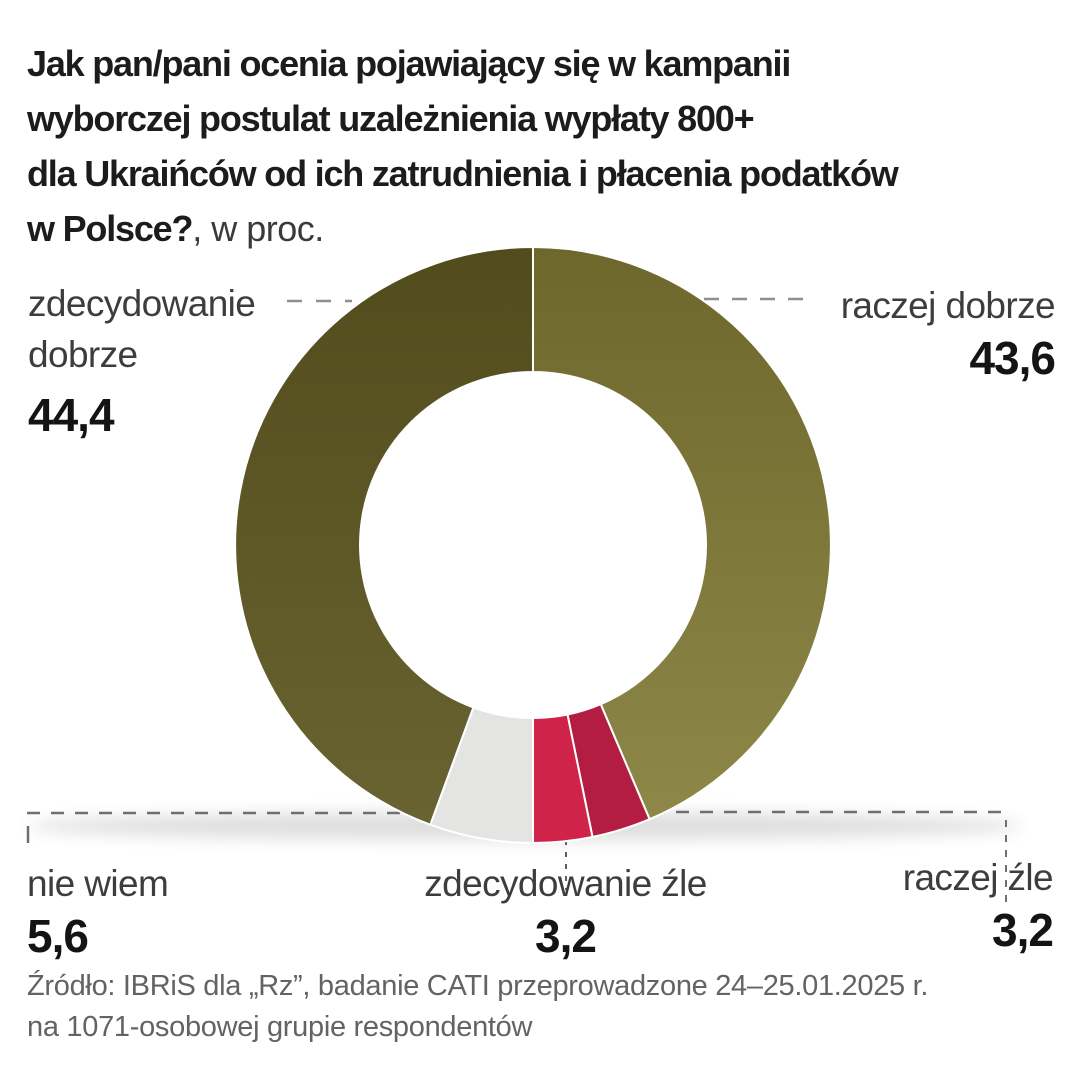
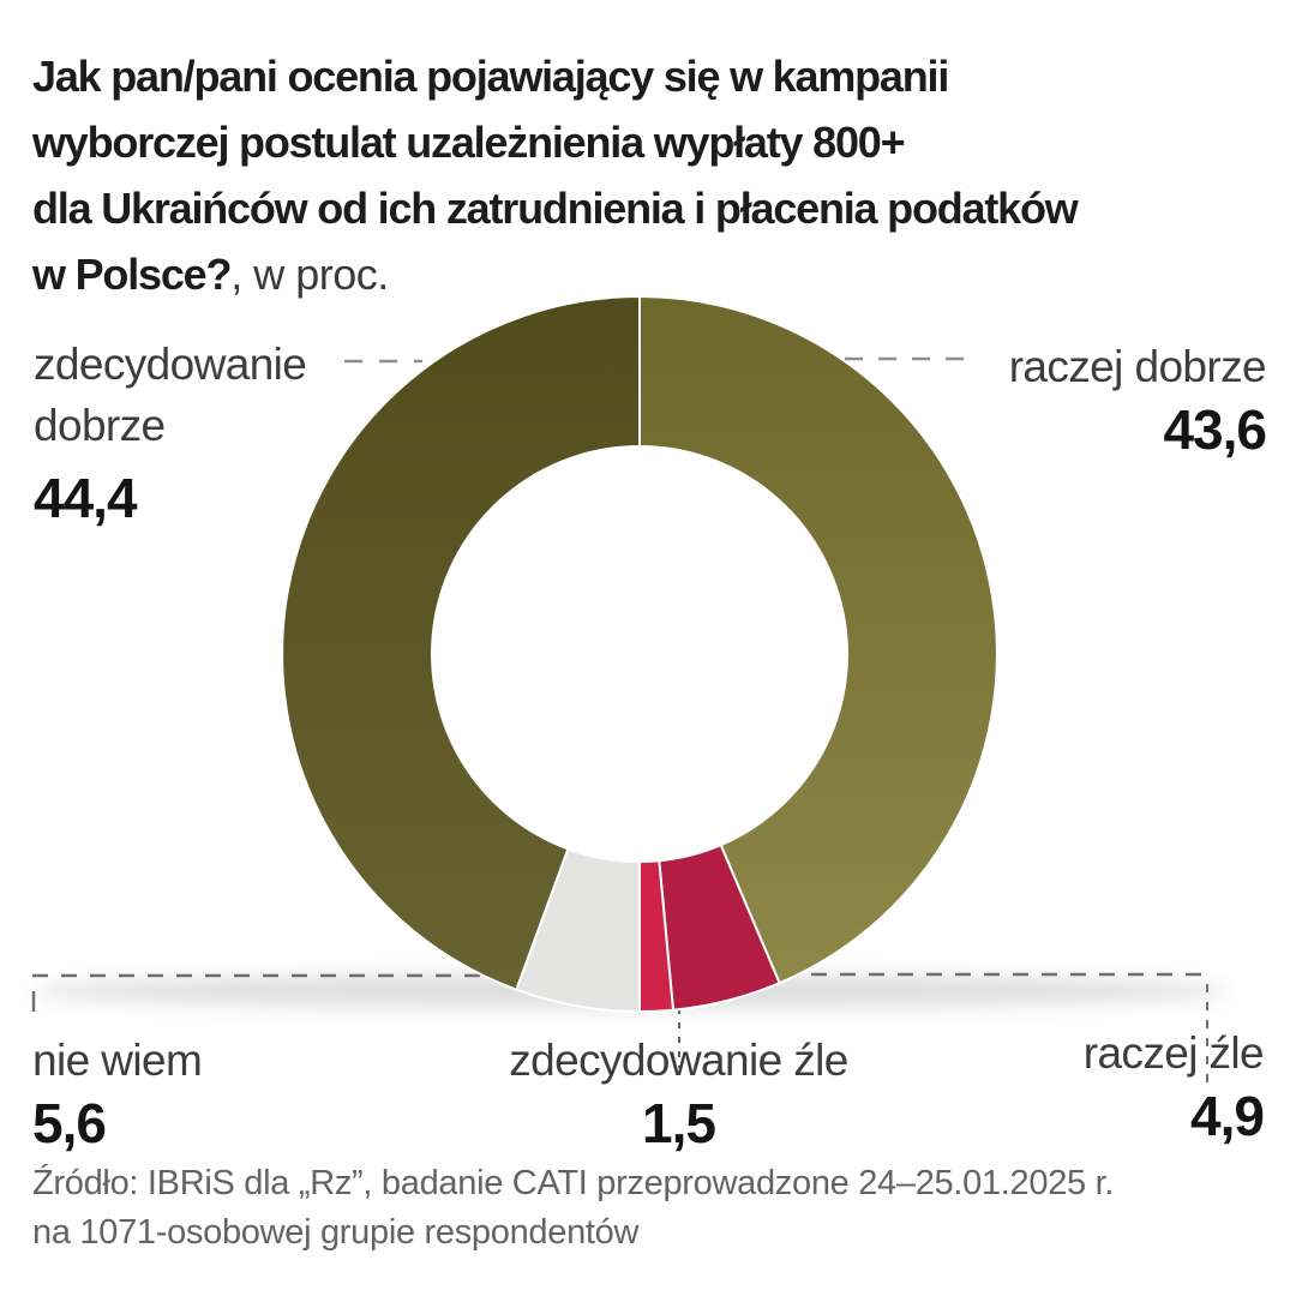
raczej źle: 3,2 -> 4,9
zdecydowanie źle: 3,2 -> 1,5
